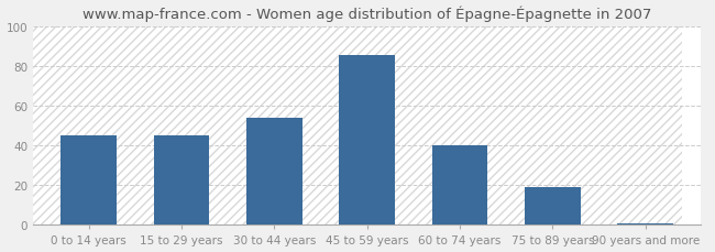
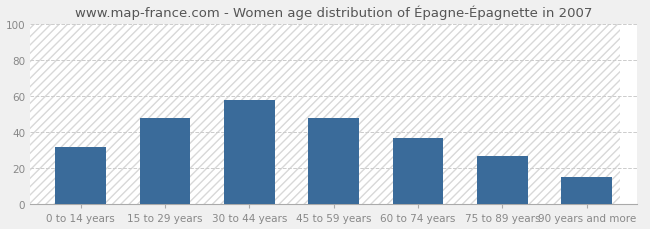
0 to 14 years: 45 -> 32
15 to 29 years: 45 -> 48
30 to 44 years: 54 -> 58
45 to 59 years: 86 -> 48
60 to 74 years: 40 -> 37
75 to 89 years: 19 -> 27
90 years and more: 1 -> 15
